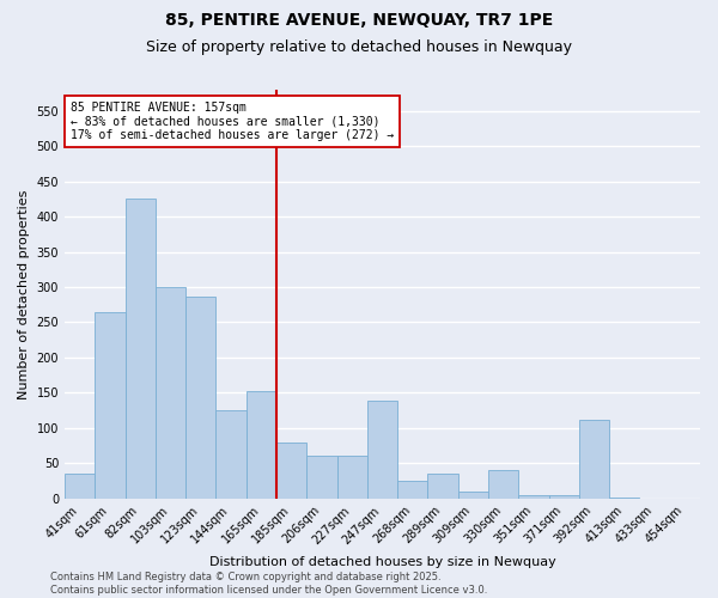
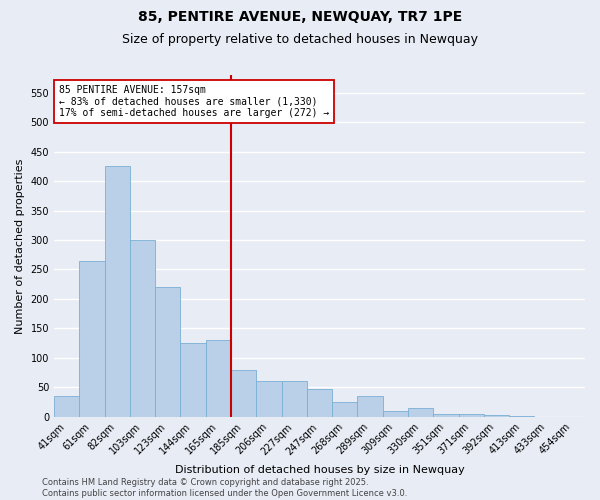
123sqm: 286 -> 220
165sqm: 152 -> 130
247sqm: 138 -> 47
330sqm: 40 -> 15
392sqm: 112 -> 3
